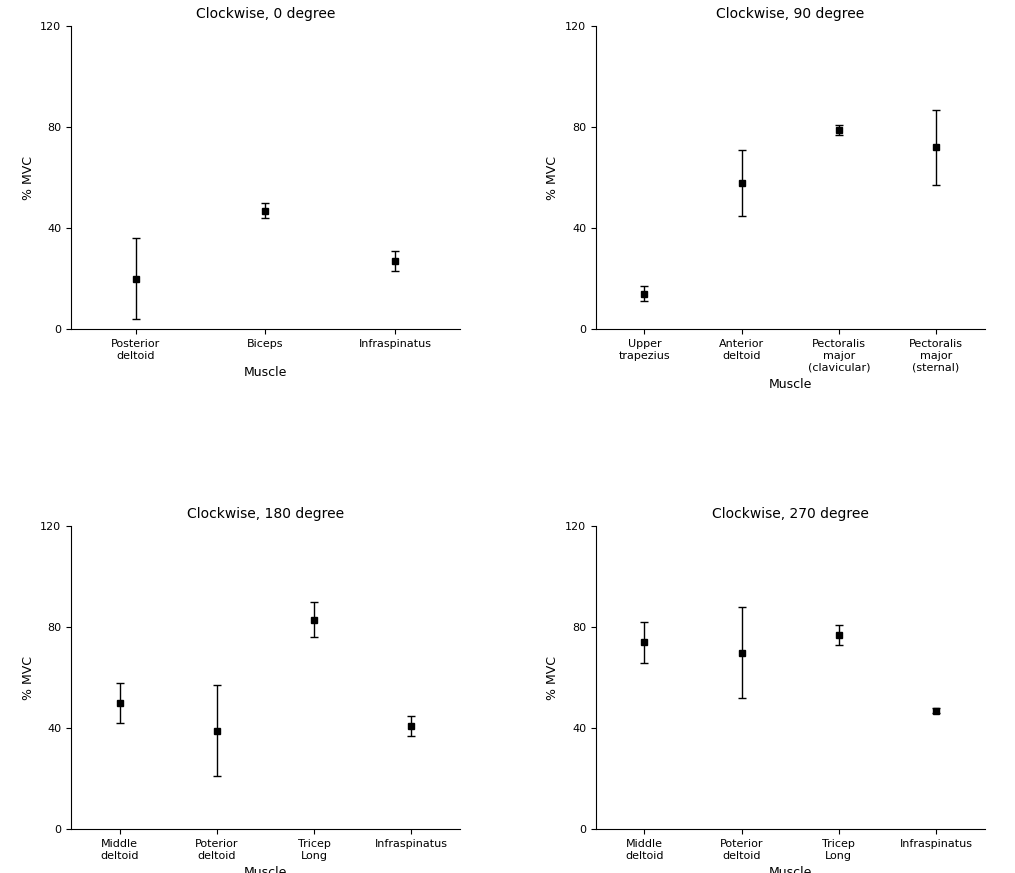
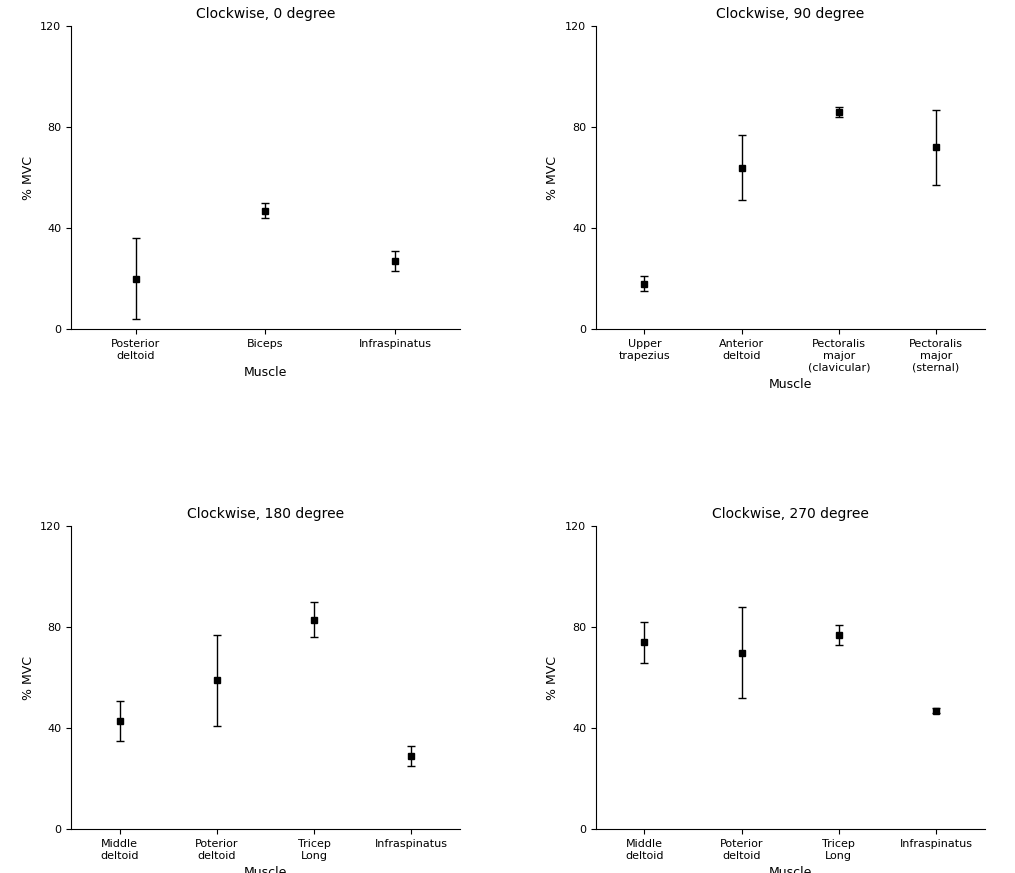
Clockwise, 90 degree/Upper trapezius: 14 -> 18
Clockwise, 90 degree/Anterior deltoid: 58 -> 64
Clockwise, 90 degree/Pectoralis major (clavicular): 79 -> 86
Clockwise, 180 degree/Middle deltoid: 50 -> 43
Clockwise, 180 degree/Poterior deltoid: 39 -> 59
Clockwise, 180 degree/Infraspinatus: 41 -> 29
